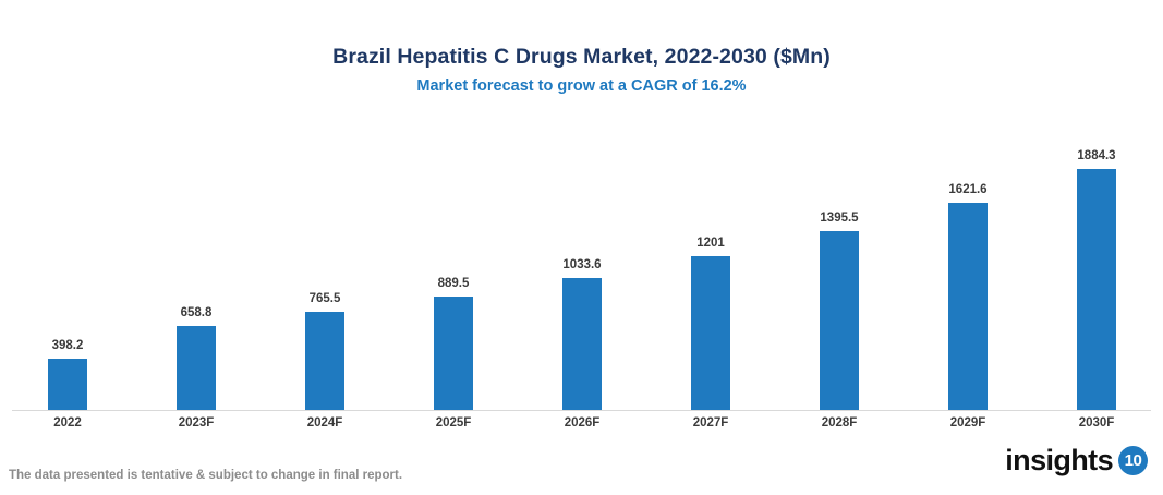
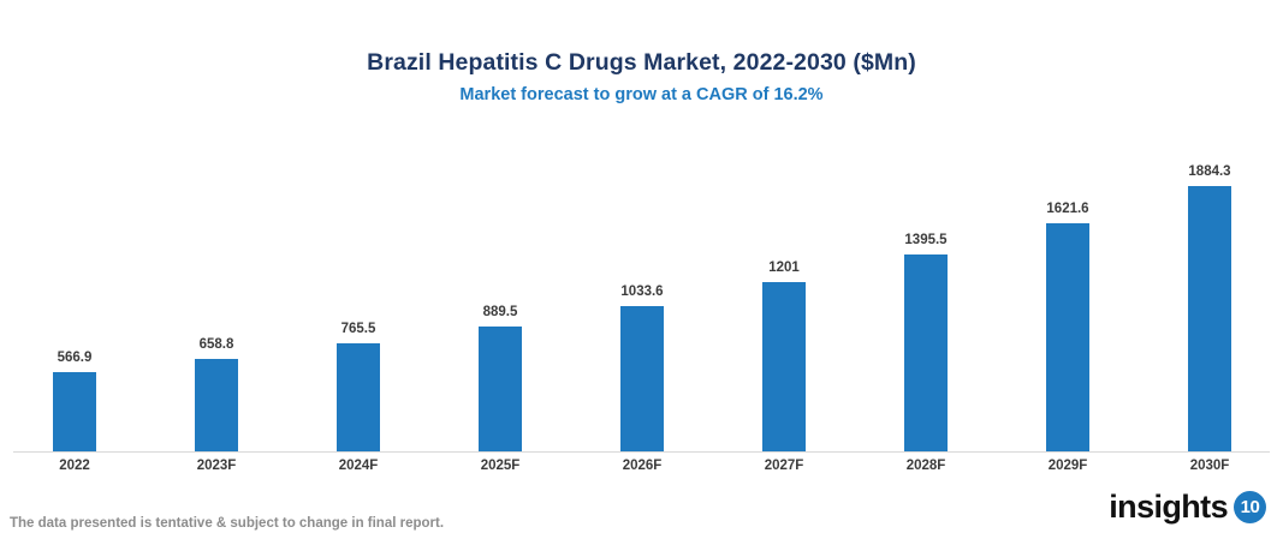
2022: 398.2 -> 566.9
